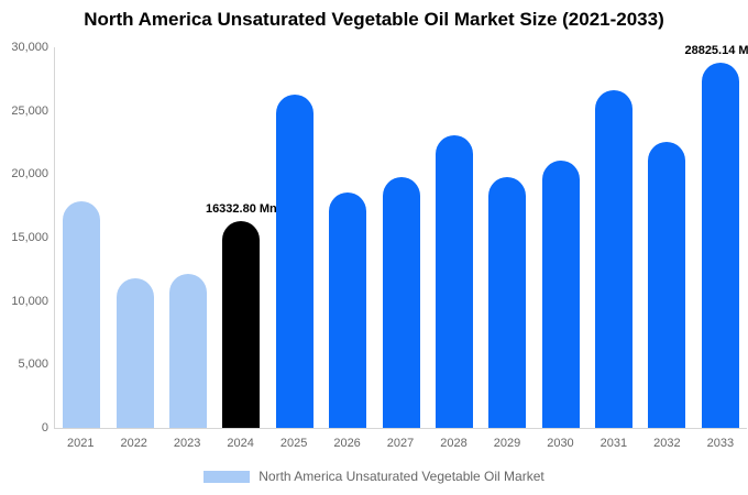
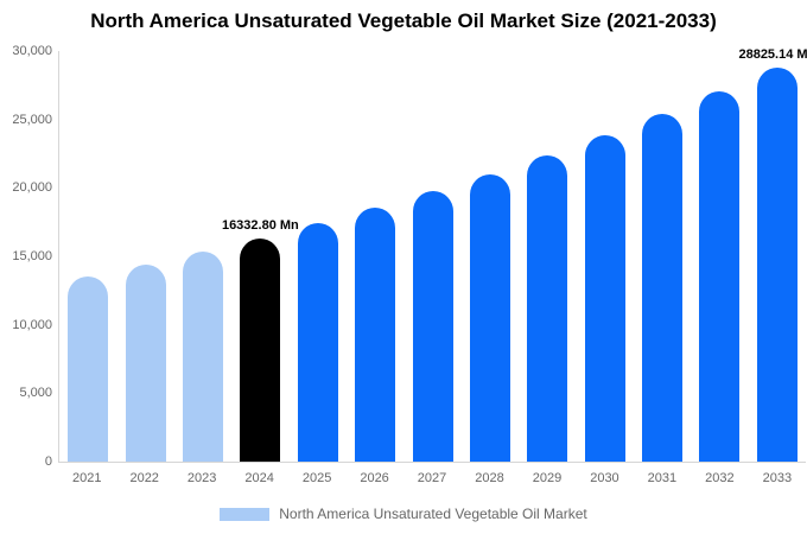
2021: 17900 -> 13500
2022: 11800 -> 14400
2023: 12100 -> 15300
2025: 26300 -> 17400
2028: 23100 -> 21000
2029: 19800 -> 22400
2030: 21100 -> 23900
2031: 26600 -> 25400
2032: 22500 -> 27100
